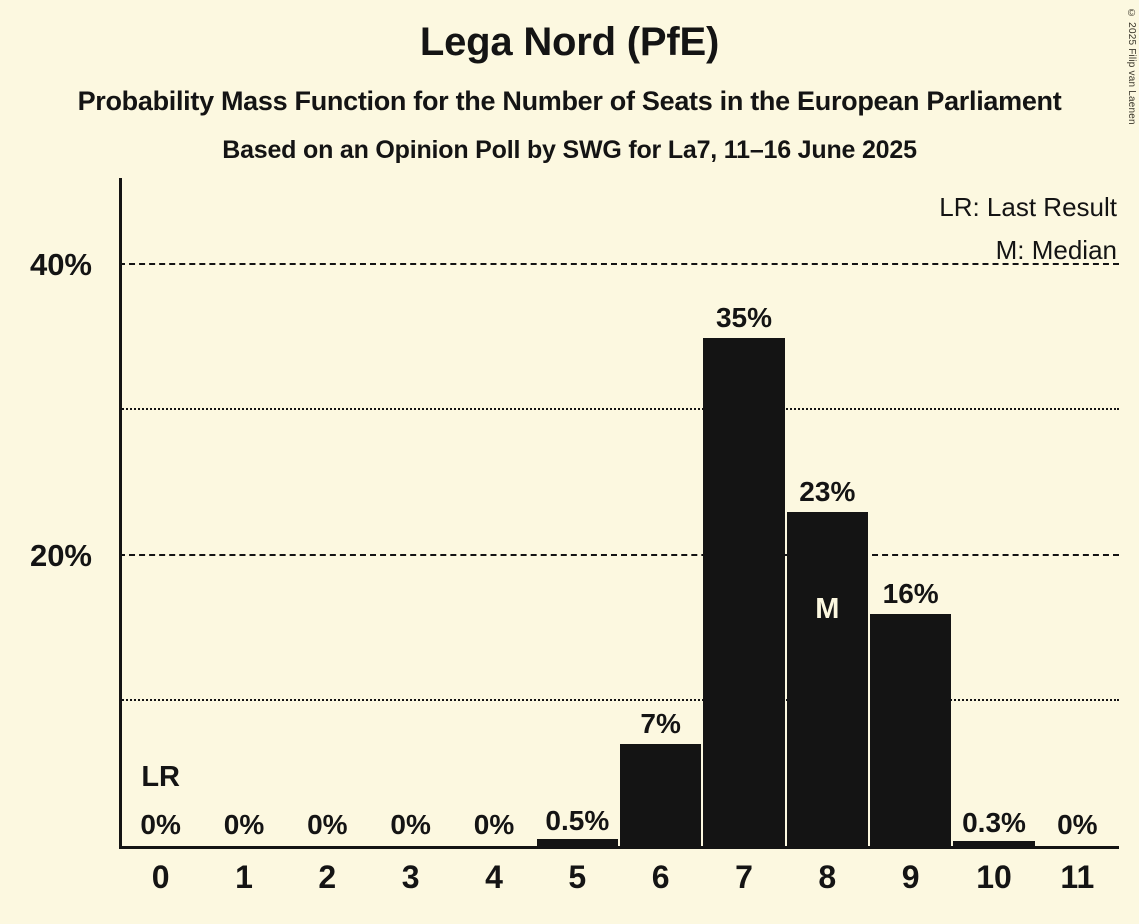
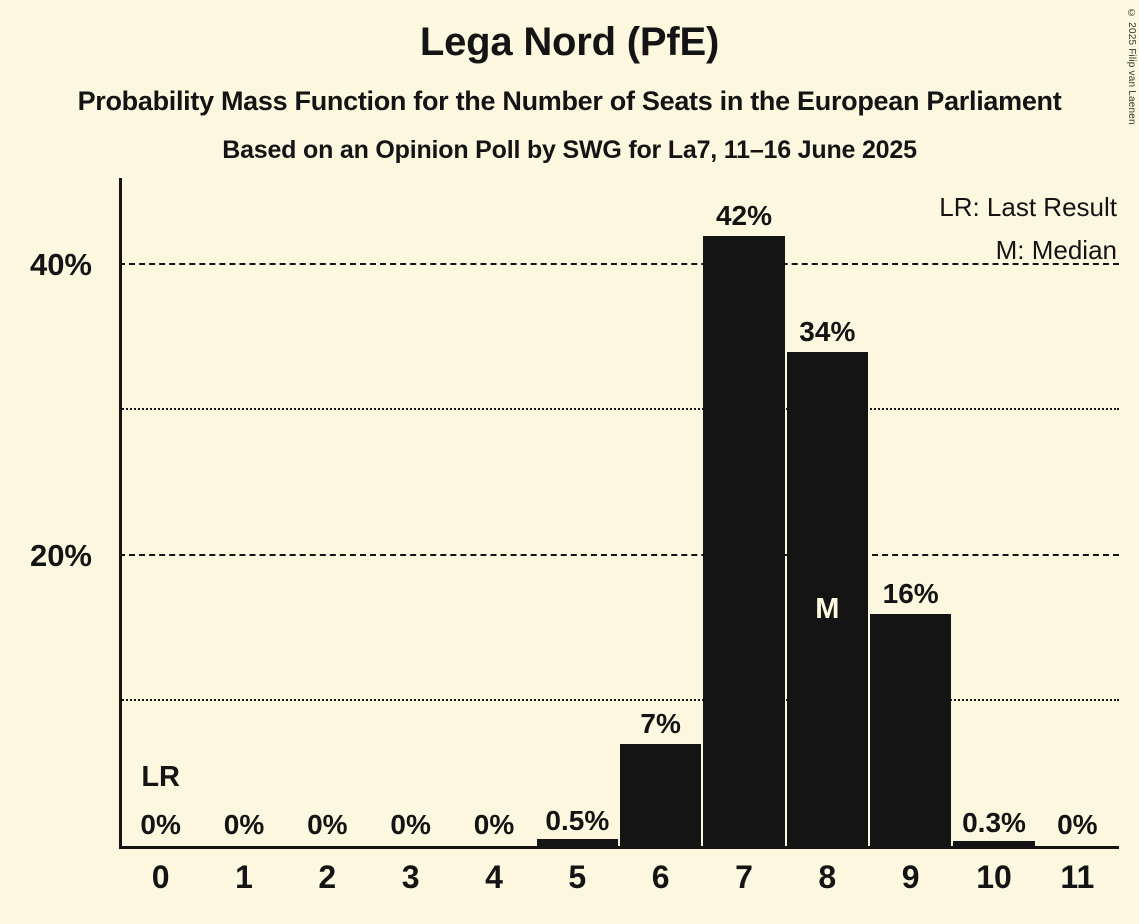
7: 35% -> 42%
8: 23% -> 34%
